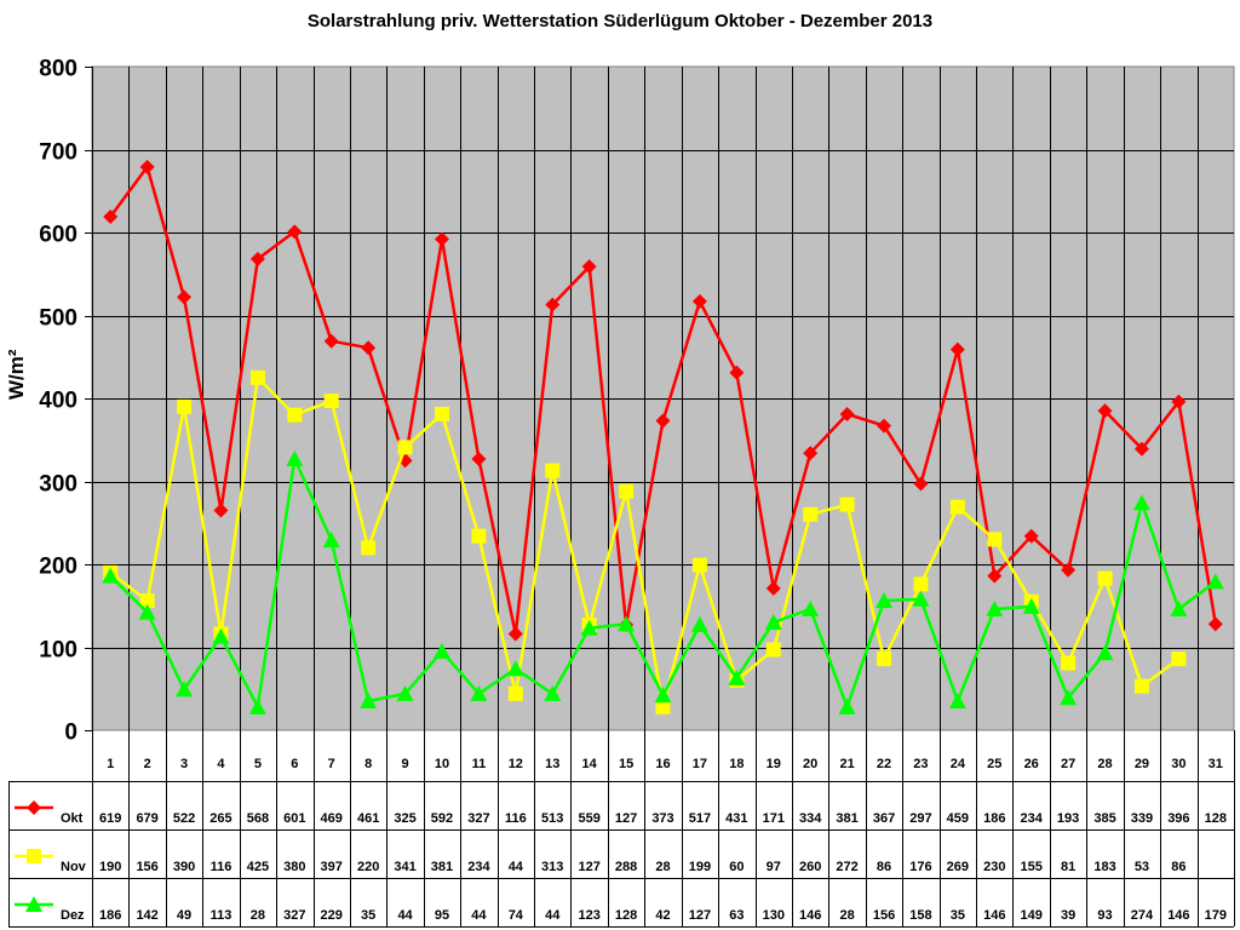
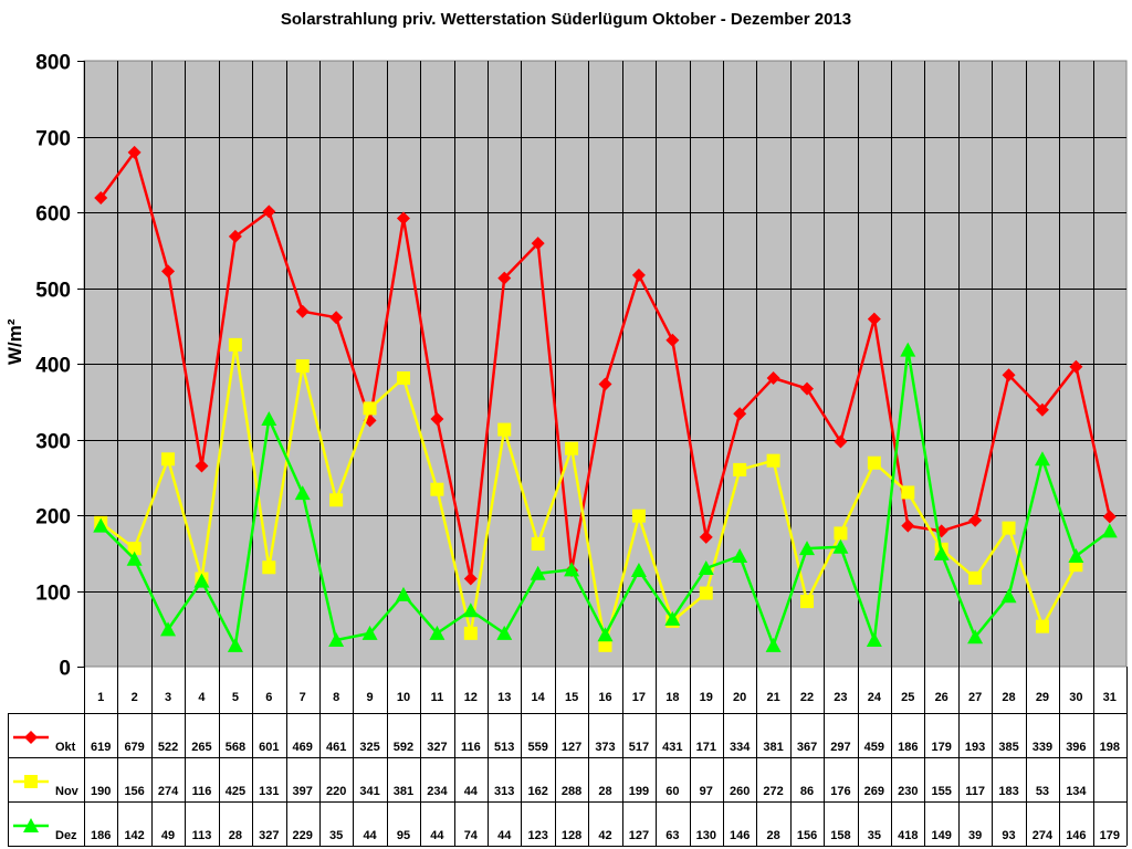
Nov/3: 390 -> 274
Nov/6: 380 -> 131
Nov/14: 127 -> 162
Dez/25: 146 -> 418
Okt/26: 234 -> 179
Nov/27: 81 -> 117
Nov/30: 86 -> 134
Okt/31: 128 -> 198
